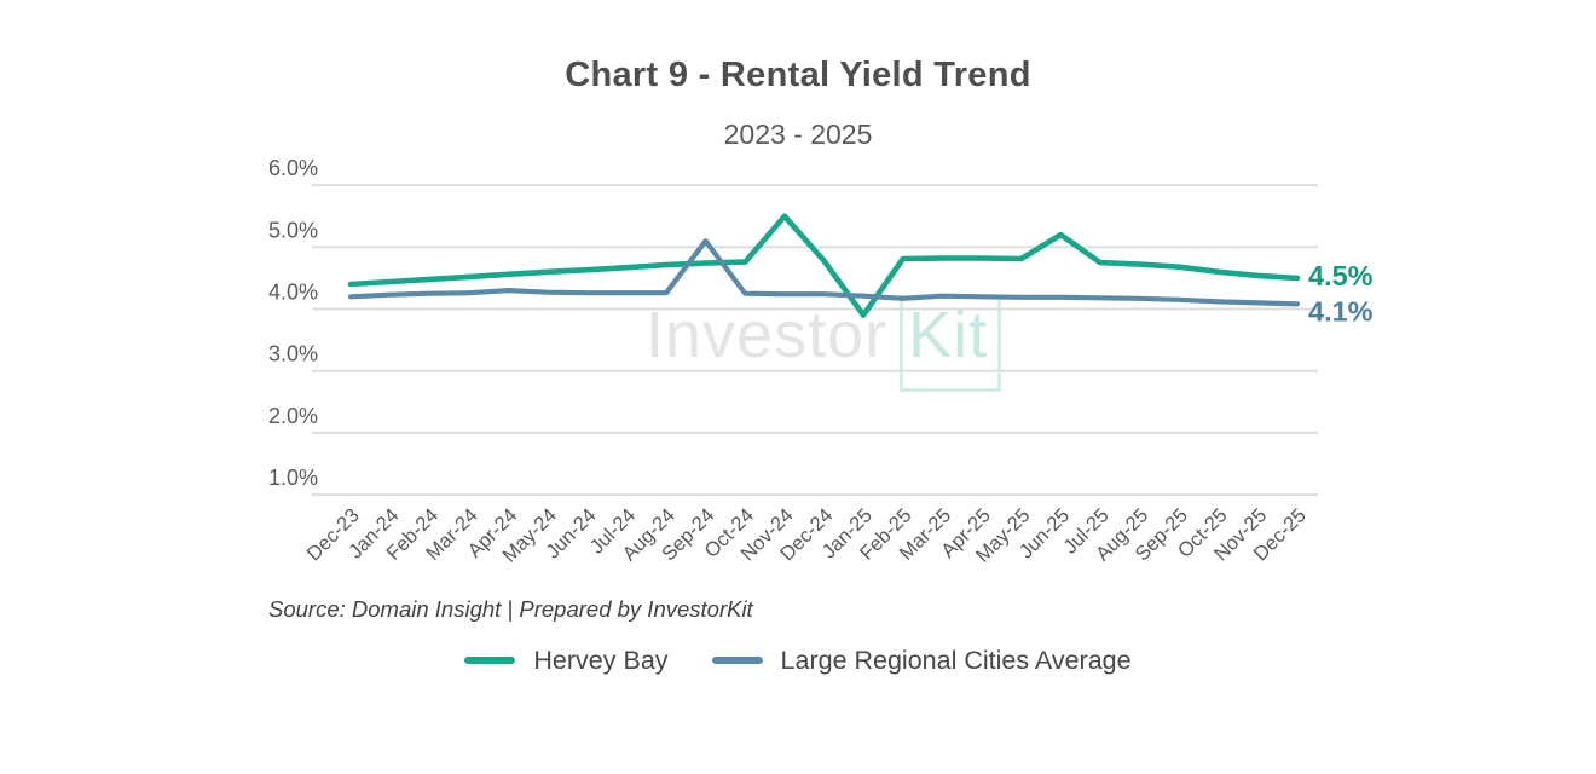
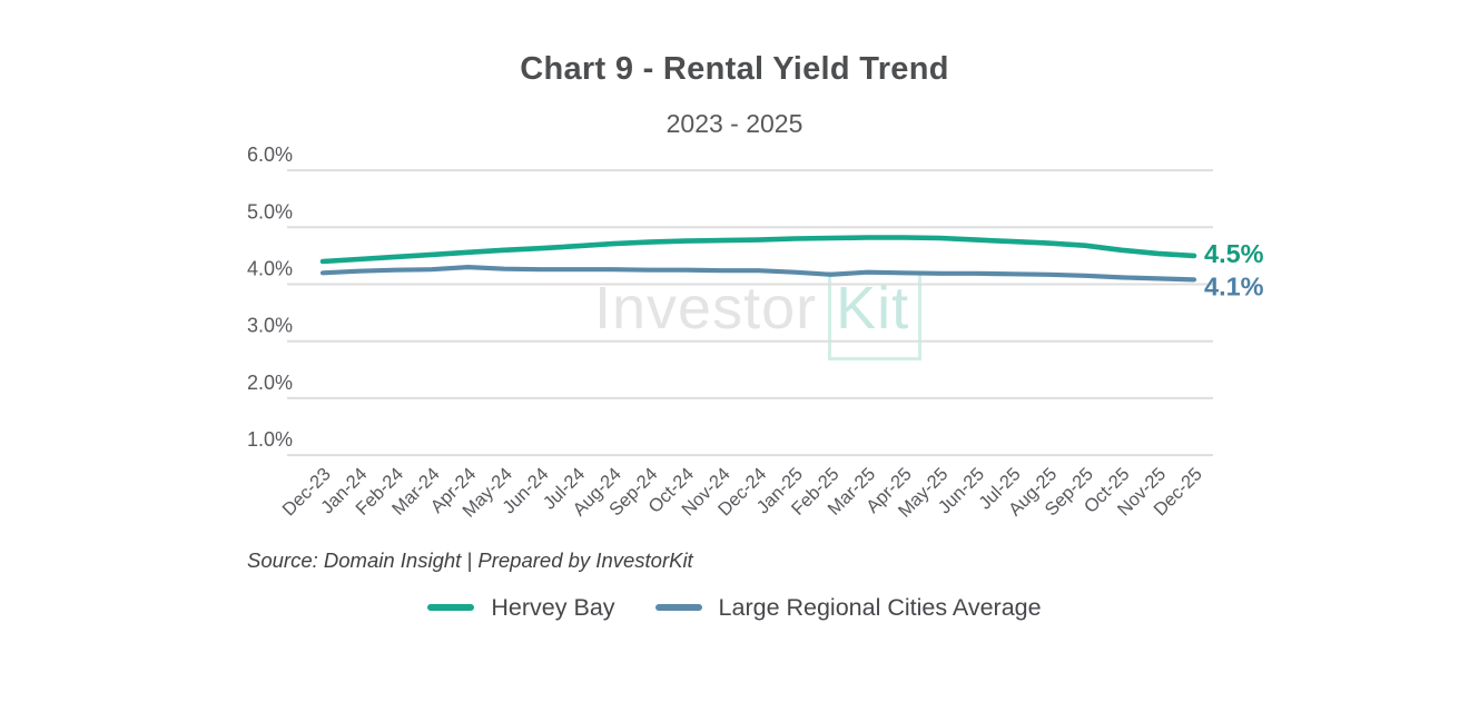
Large Regional Cities Average/Sep-24: 5.1% -> 4.2%
Hervey Bay/Nov-24: 5.5% -> 4.8%
Hervey Bay/Jan-25: 3.9% -> 4.8%
Hervey Bay/Jun-25: 5.2% -> 4.8%
